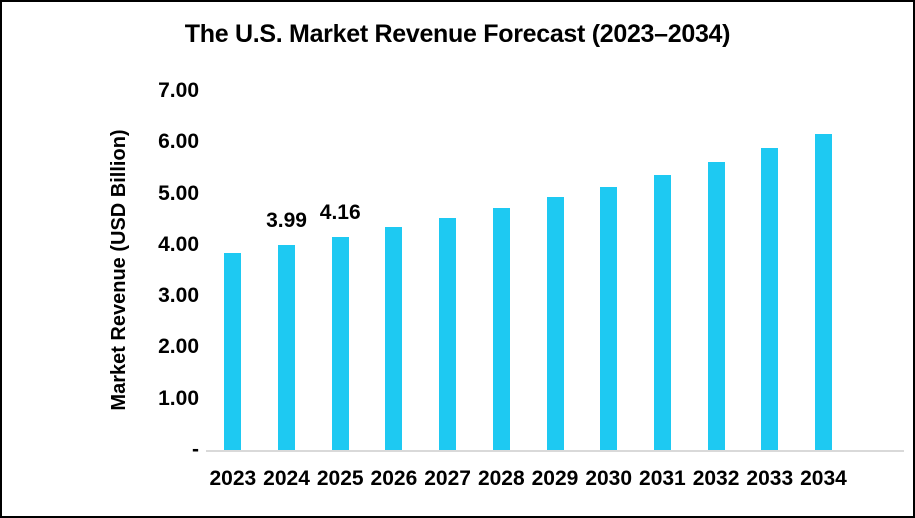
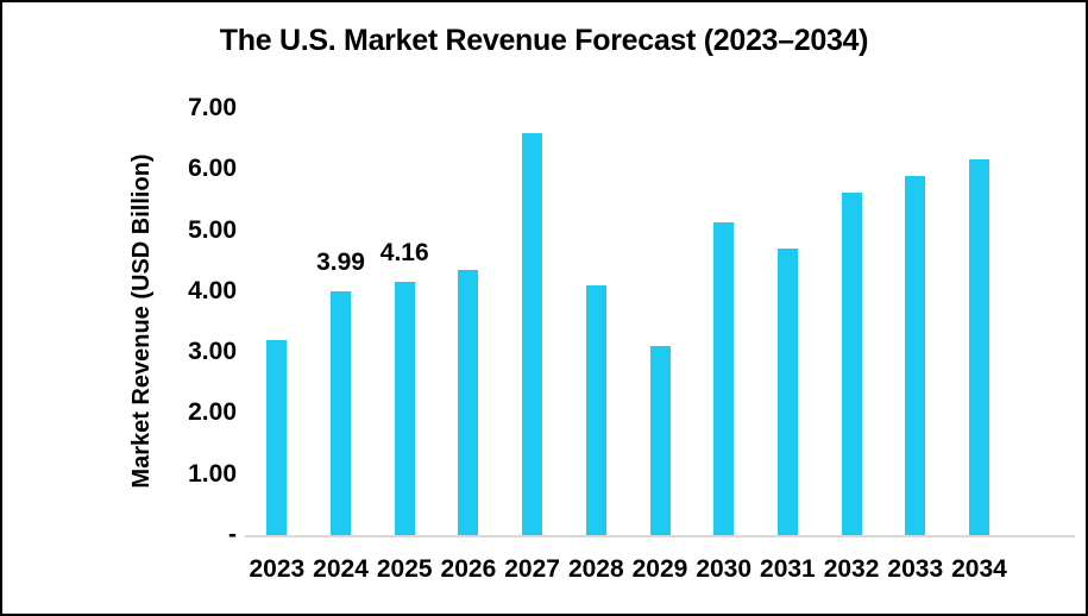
2023: 3.8 -> 3.2
2027: 4.5 -> 6.6
2028: 4.7 -> 4.1
2029: 4.9 -> 3.1
2031: 5.4 -> 4.7
